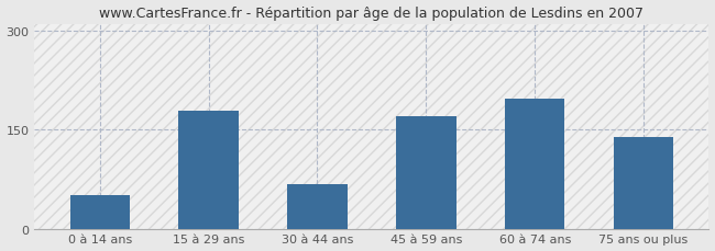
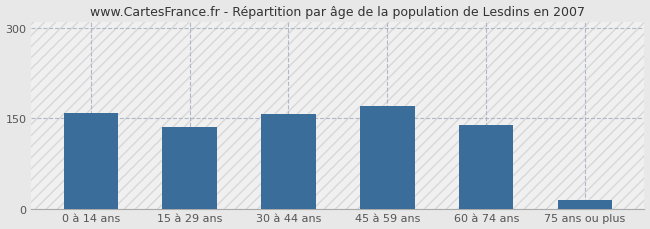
0 à 14 ans: 50 -> 158
15 à 29 ans: 178 -> 135
30 à 44 ans: 68 -> 157
60 à 74 ans: 196 -> 138
75 ans ou plus: 138 -> 15
